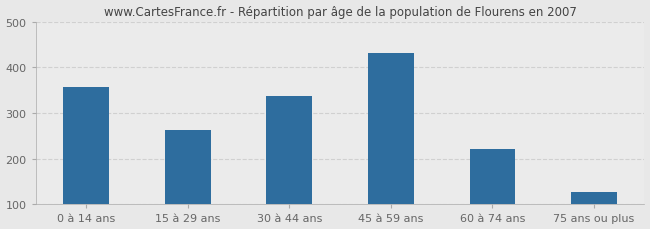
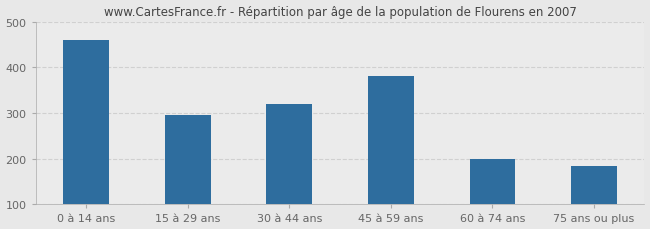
0 à 14 ans: 357 -> 460
15 à 29 ans: 263 -> 295
30 à 44 ans: 336 -> 320
45 à 59 ans: 432 -> 380
60 à 74 ans: 222 -> 200
75 ans ou plus: 127 -> 185
